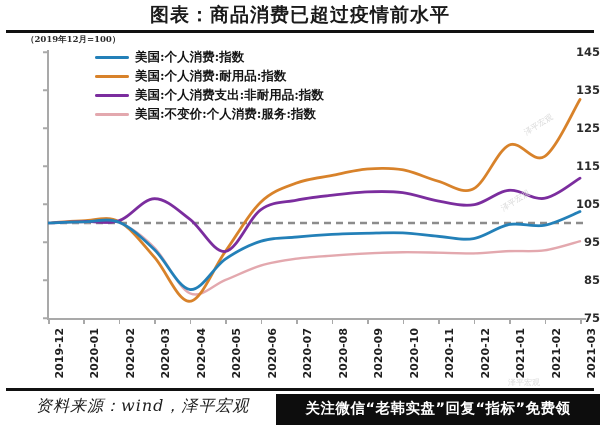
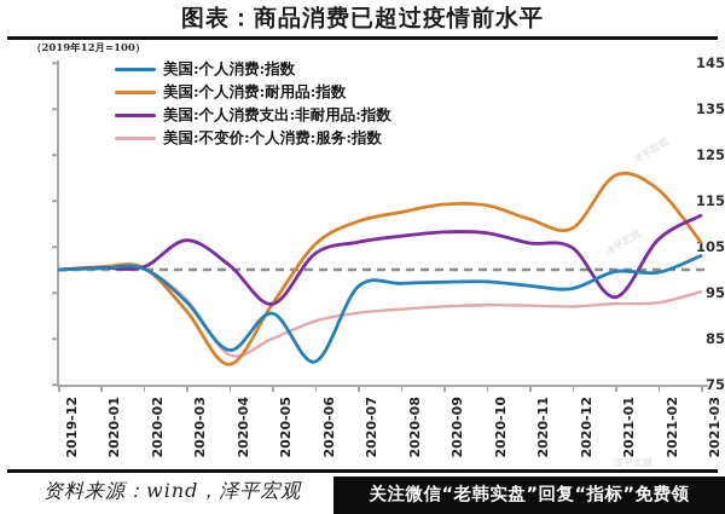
美国:个人消费:指数/2020-06: 95 -> 80
美国:个人消费支出:非耐用品:指数/2021-01: 109 -> 94
美国:个人消费:耐用品:指数/2021-03: 132 -> 106
